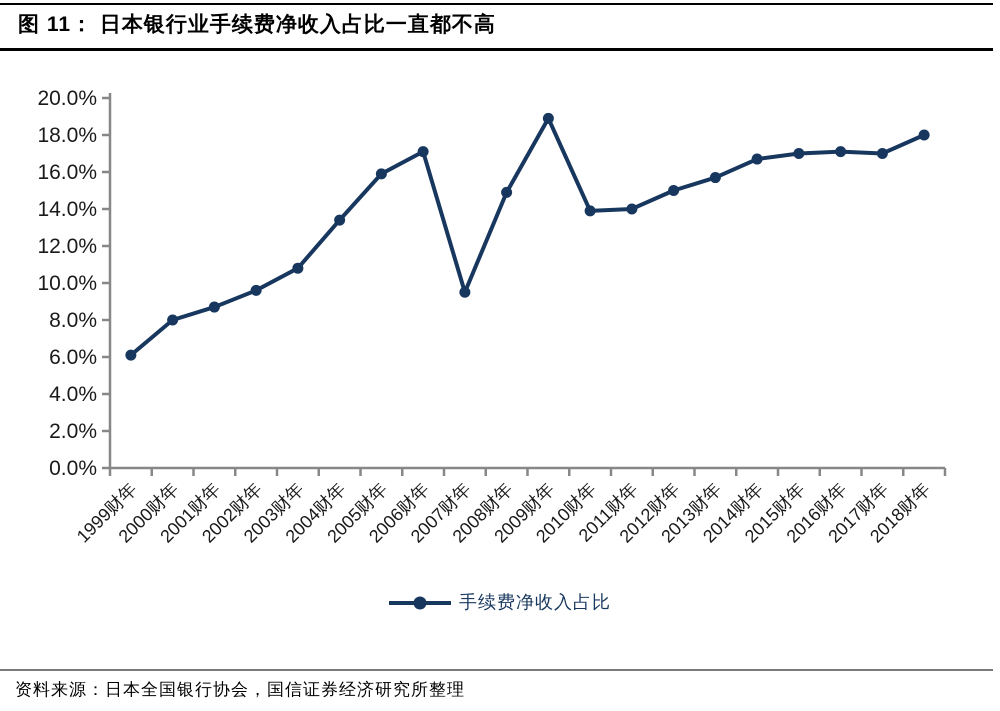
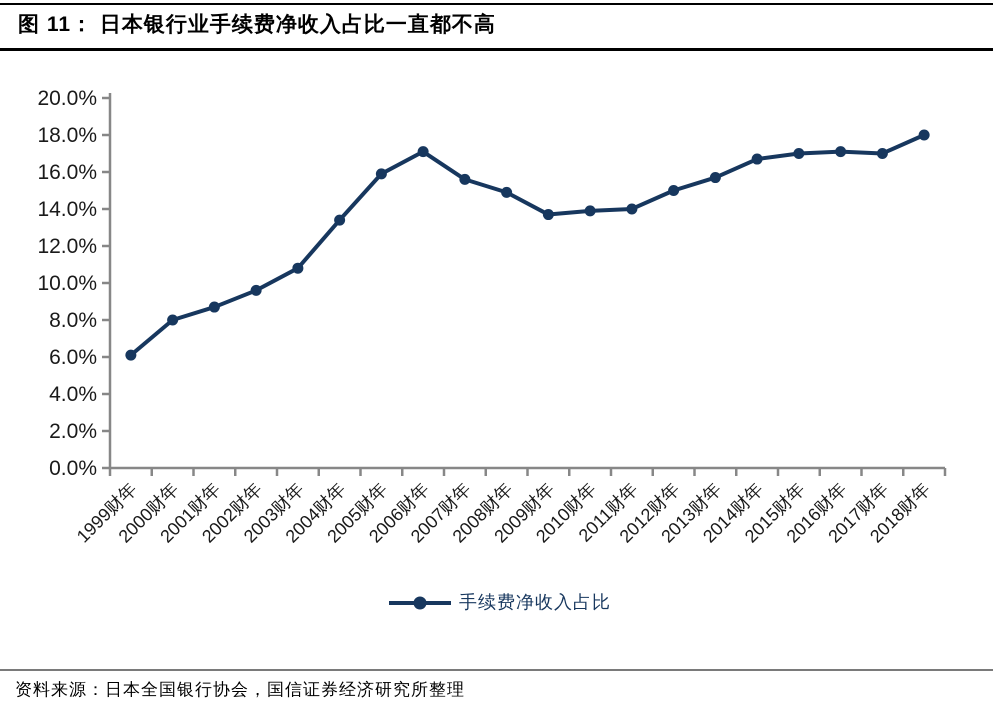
2007财年: 9.5% -> 15.6%
2009财年: 18.9% -> 13.7%
